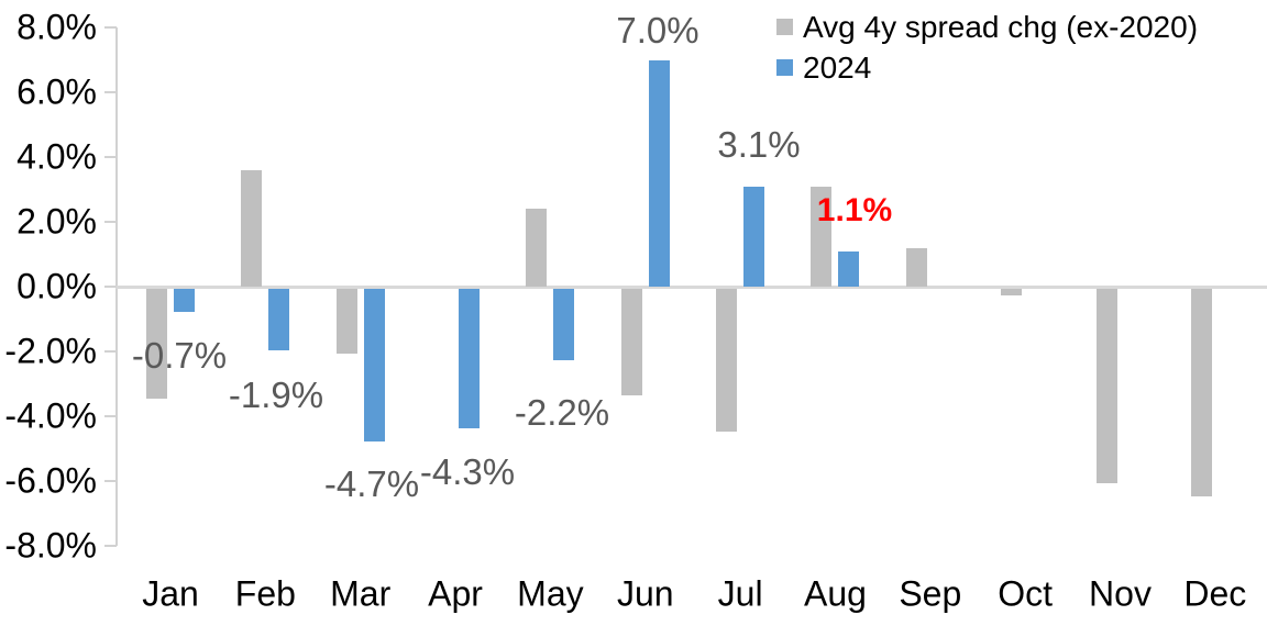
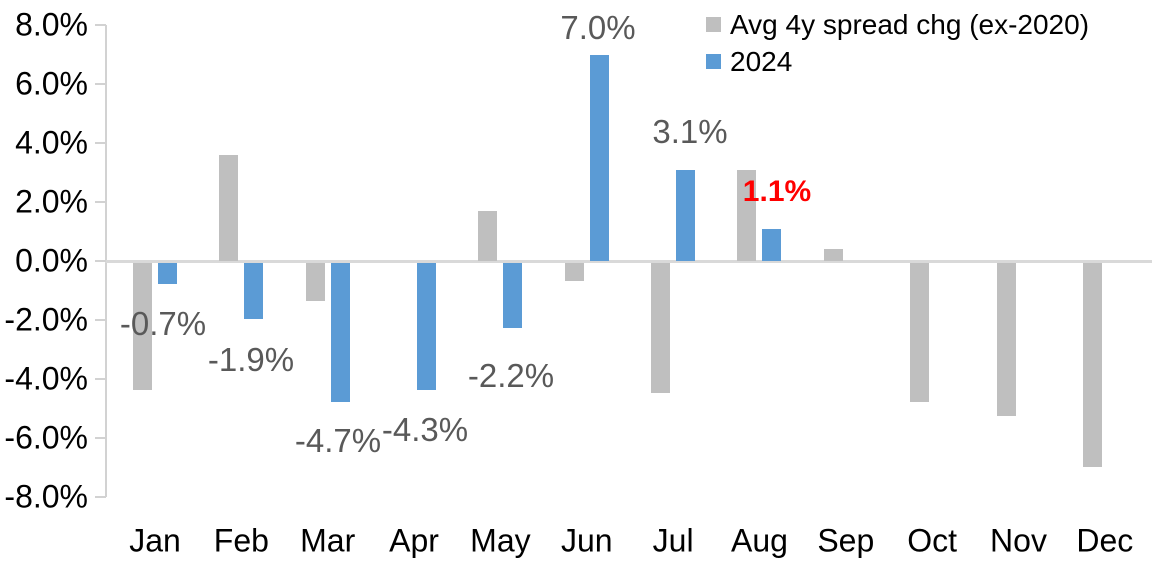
Avg 4y spread chg (ex-2020)/Jan: -3.4% -> -4.3%
Avg 4y spread chg (ex-2020)/Mar: -2.0% -> -1.3%
Avg 4y spread chg (ex-2020)/May: 2.4% -> 1.7%
Avg 4y spread chg (ex-2020)/Jun: -3.3% -> -0.6%
Avg 4y spread chg (ex-2020)/Sep: 1.2% -> 0.4%
Avg 4y spread chg (ex-2020)/Oct: -0.2% -> -4.7%
Avg 4y spread chg (ex-2020)/Nov: -6.0% -> -5.2%
Avg 4y spread chg (ex-2020)/Dec: -6.4% -> -6.9%
